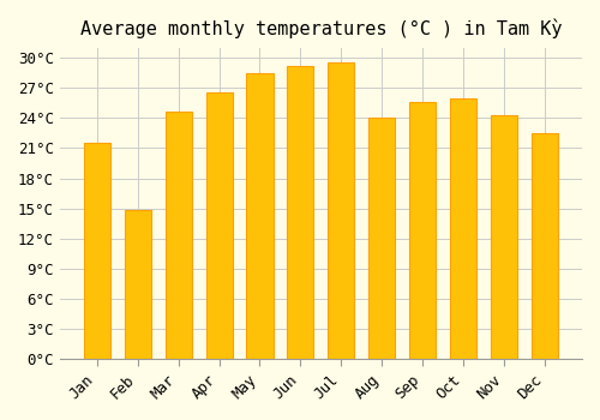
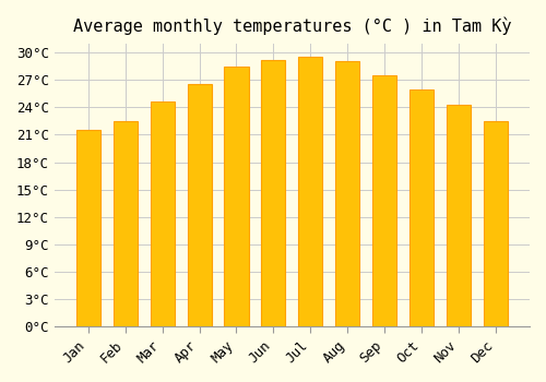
Feb: 14.8°C -> 22.5°C
Aug: 24.0°C -> 29.0°C
Sep: 25.6°C -> 27.5°C
